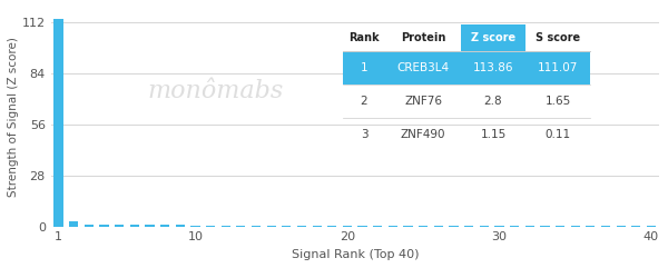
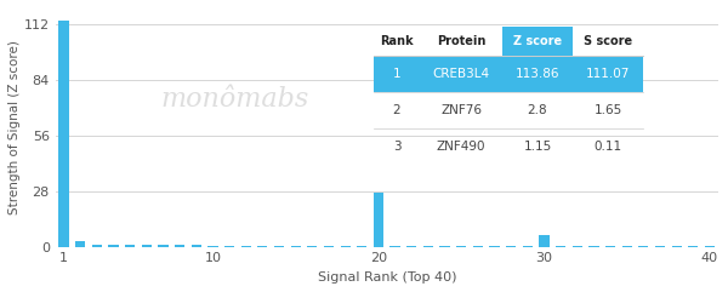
20: 0 -> 27
30: 0 -> 6
